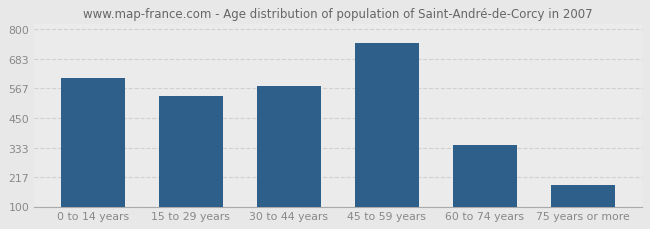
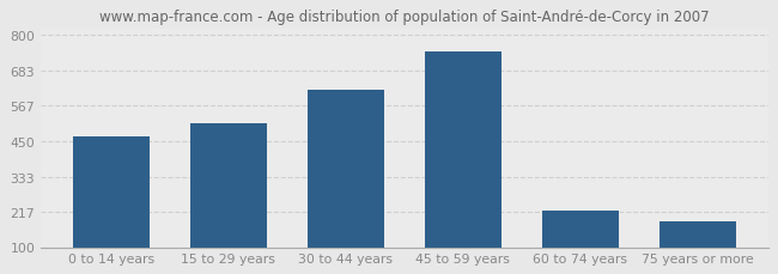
0 to 14 years: 608 -> 465
15 to 29 years: 537 -> 510
30 to 44 years: 578 -> 620
60 to 74 years: 342 -> 220
